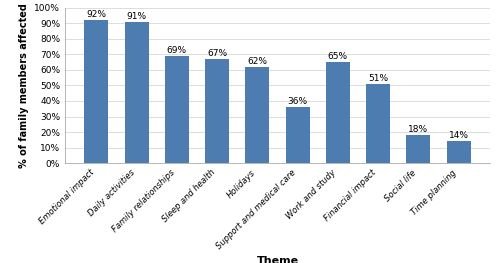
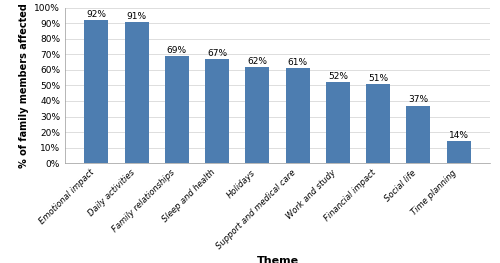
Support and medical care: 36% -> 61%
Work and study: 65% -> 52%
Social life: 18% -> 37%
